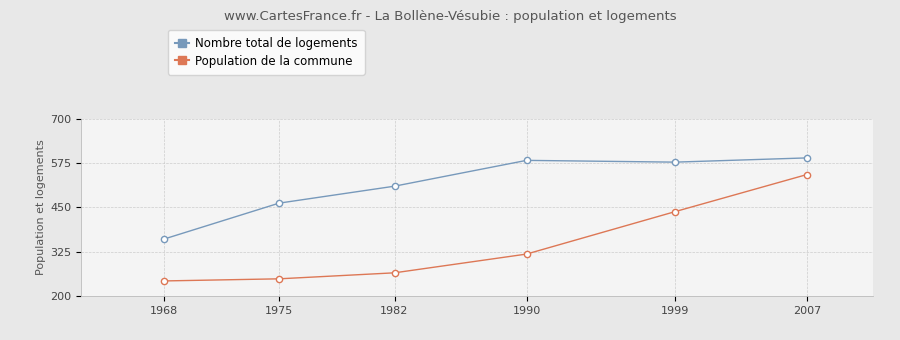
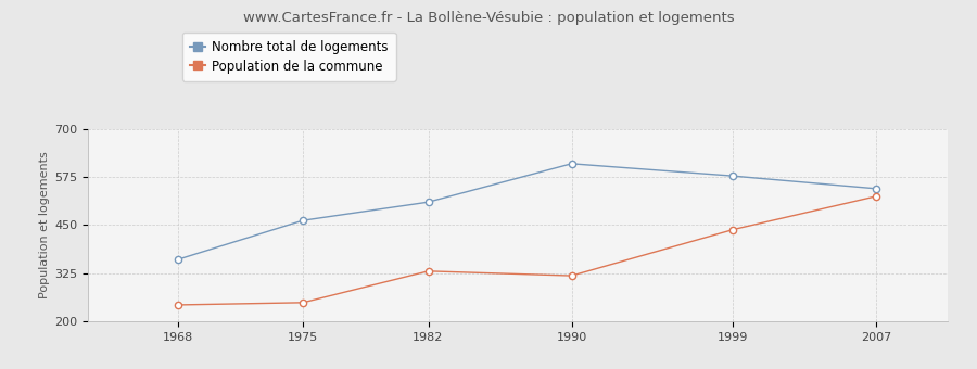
Population de la commune/1982: 265 -> 330
Nombre total de logements/1990: 583 -> 610
Nombre total de logements/2007: 590 -> 545
Population de la commune/2007: 543 -> 525
